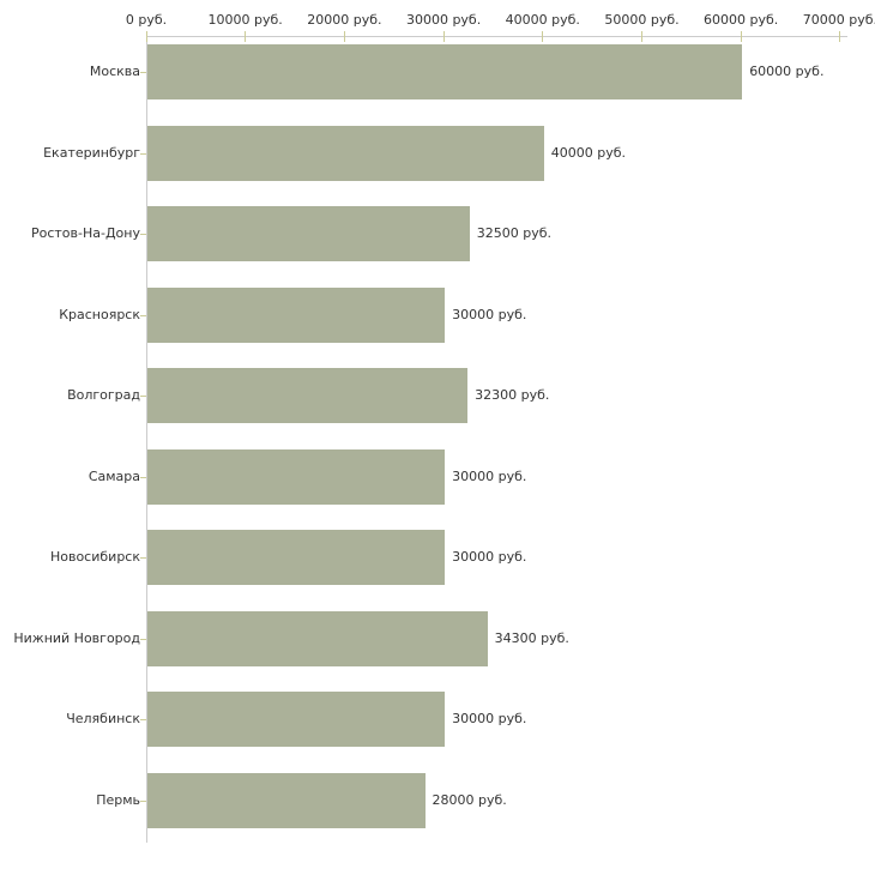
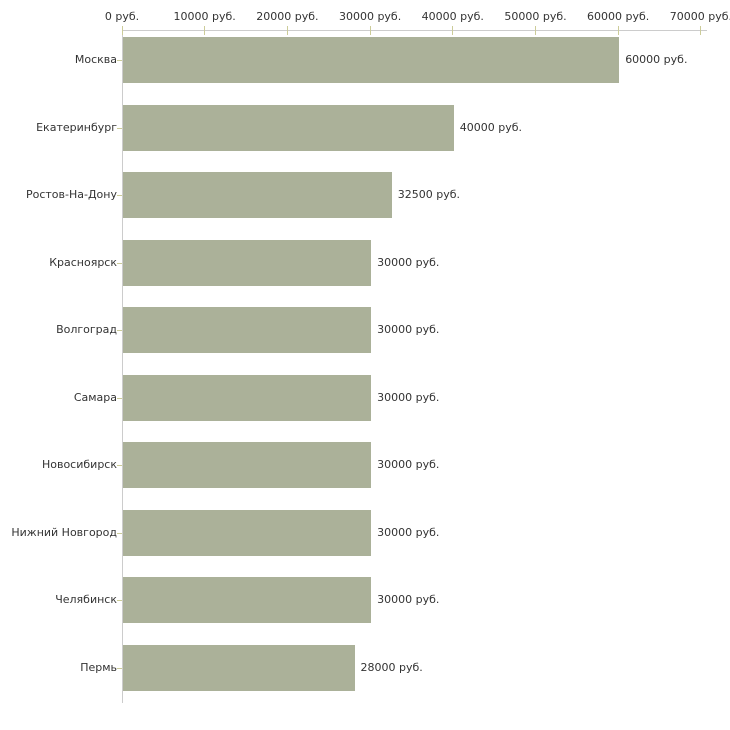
Волгоград: 32300 -> 30000
Нижний Новгород: 34300 -> 30000
